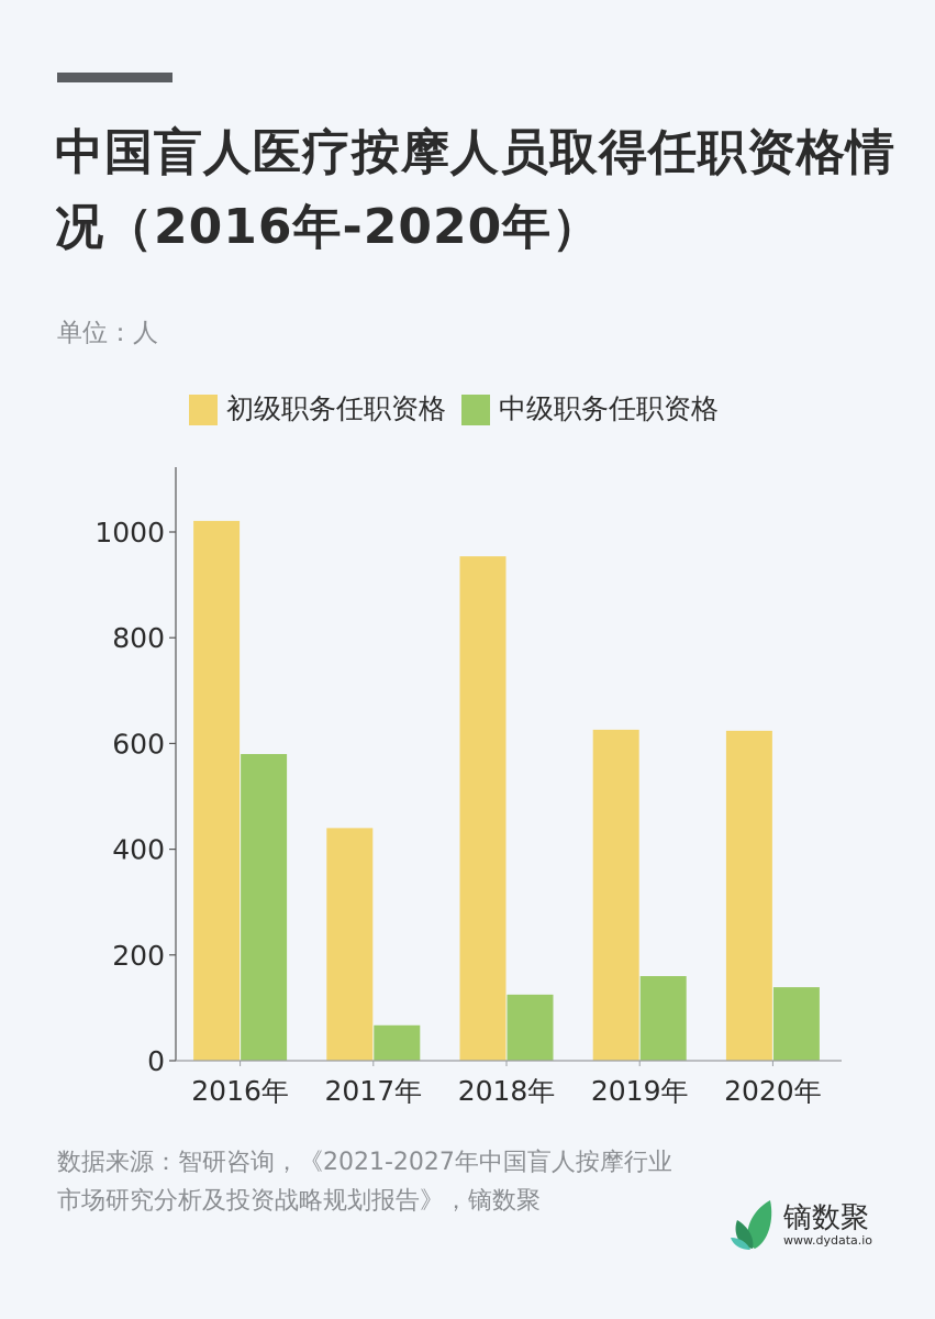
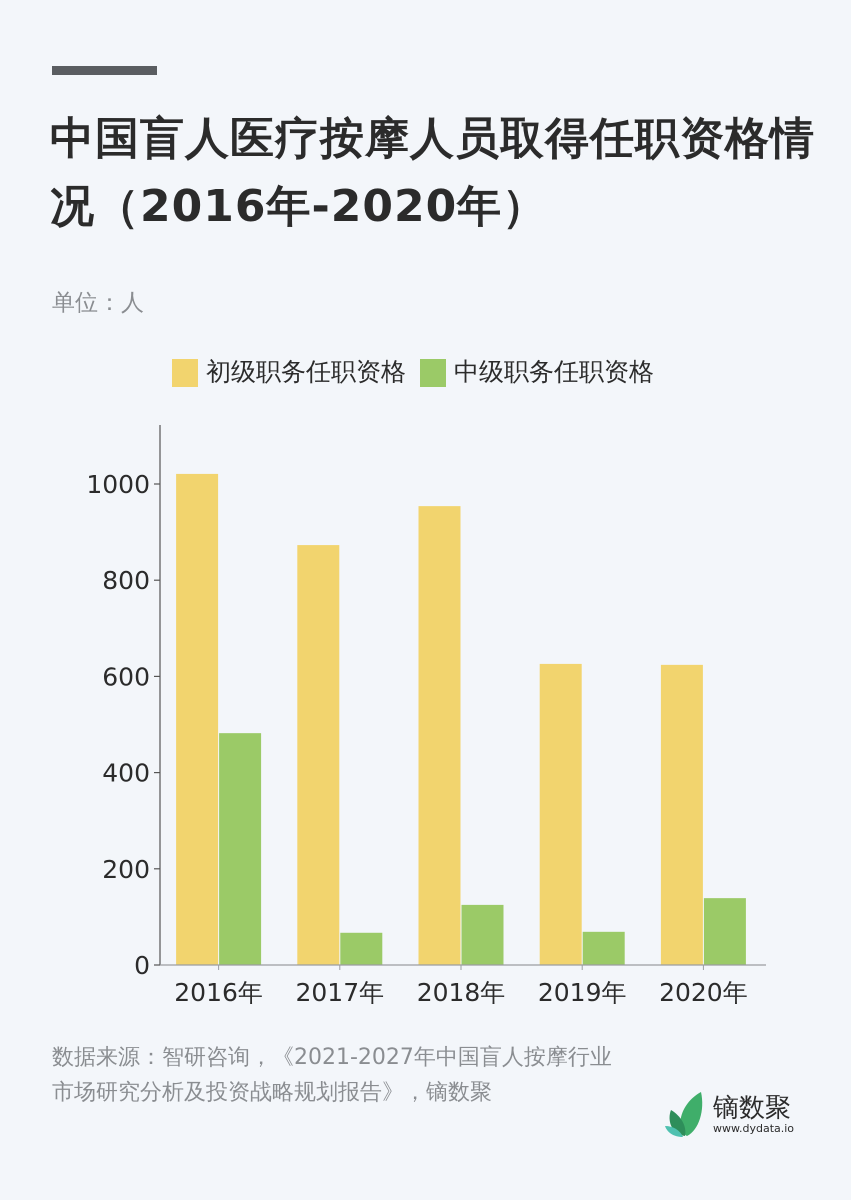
中级职务任职资格/2016年: 580 -> 480
初级职务任职资格/2017年: 440 -> 870
中级职务任职资格/2019年: 160 -> 70
